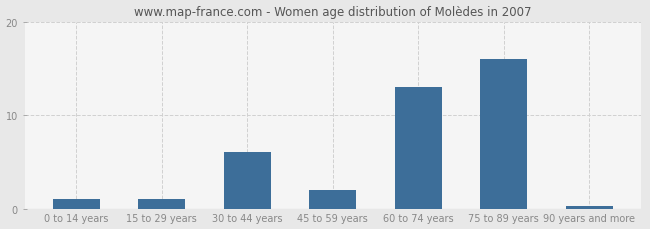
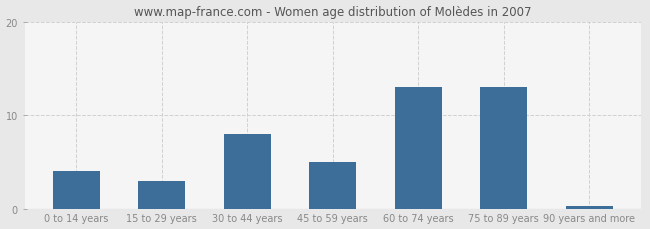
0 to 14 years: 1.0 -> 4.0
15 to 29 years: 1.0 -> 3.0
30 to 44 years: 6.0 -> 8.0
45 to 59 years: 2.0 -> 5.0
75 to 89 years: 16.0 -> 13.0
